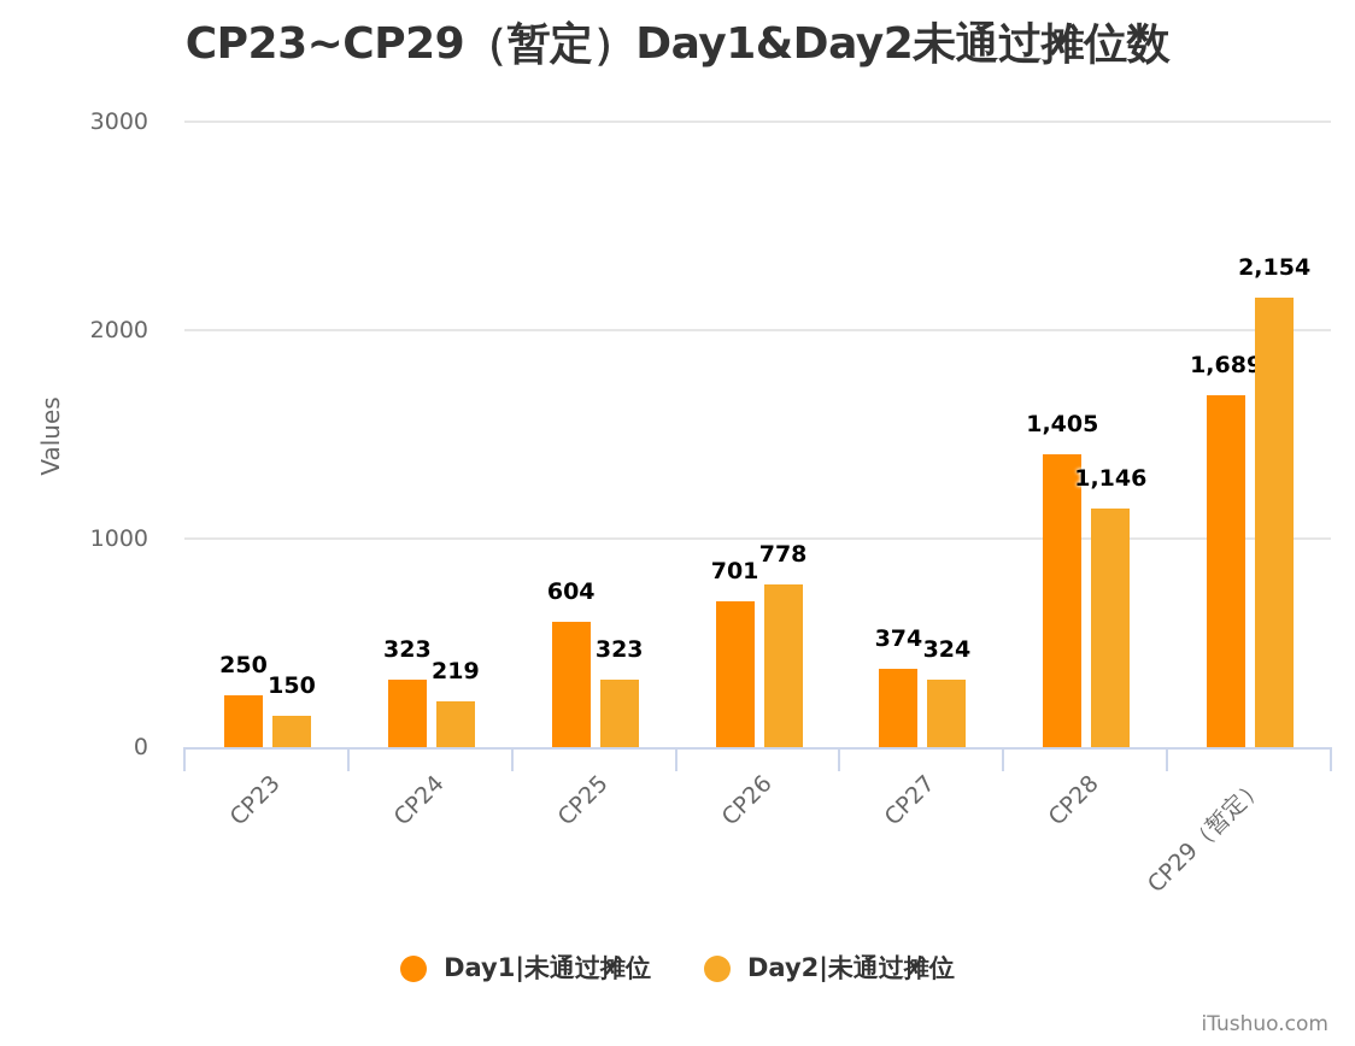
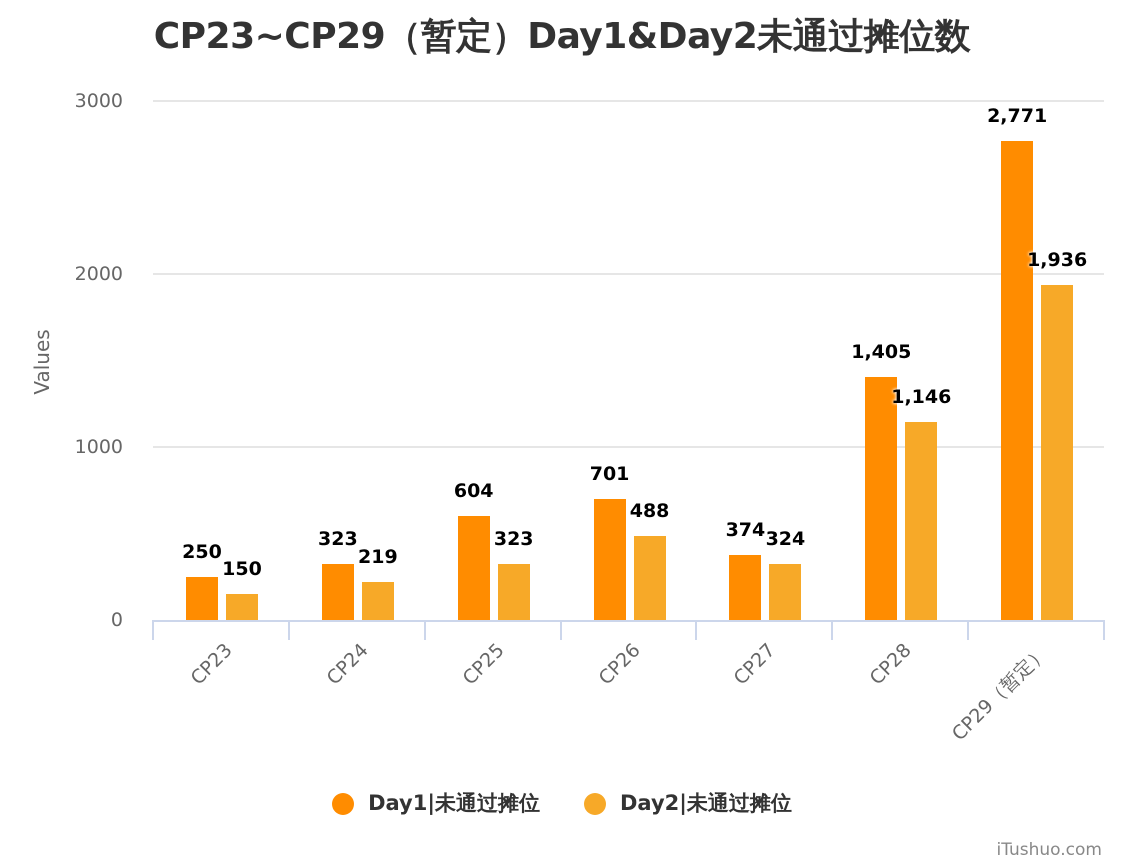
Day2|未通过摊位/CP26: 778 -> 488
Day1|未通过摊位/CP29（暂定）: 1,689 -> 2,771
Day2|未通过摊位/CP29（暂定）: 2,154 -> 1,936
